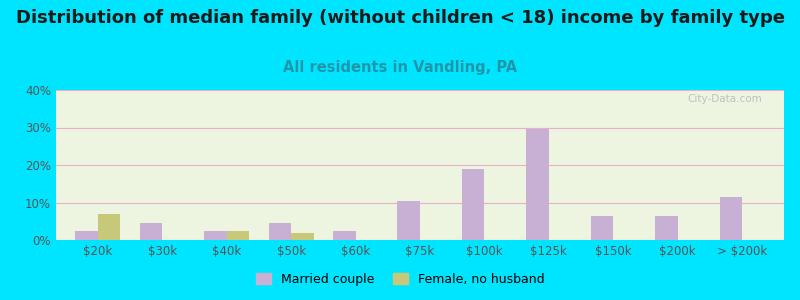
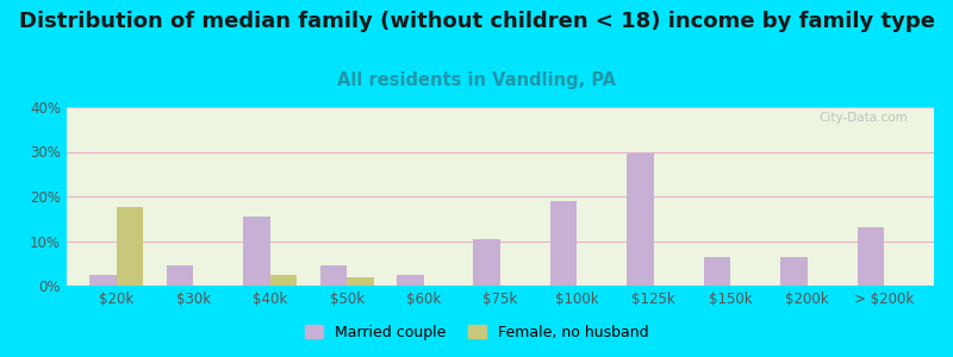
Female, no husband/$20k: 7.0% -> 17.5%
Married couple/$40k: 2.5% -> 15.5%
Married couple/> $200k: 11.5% -> 13.0%
